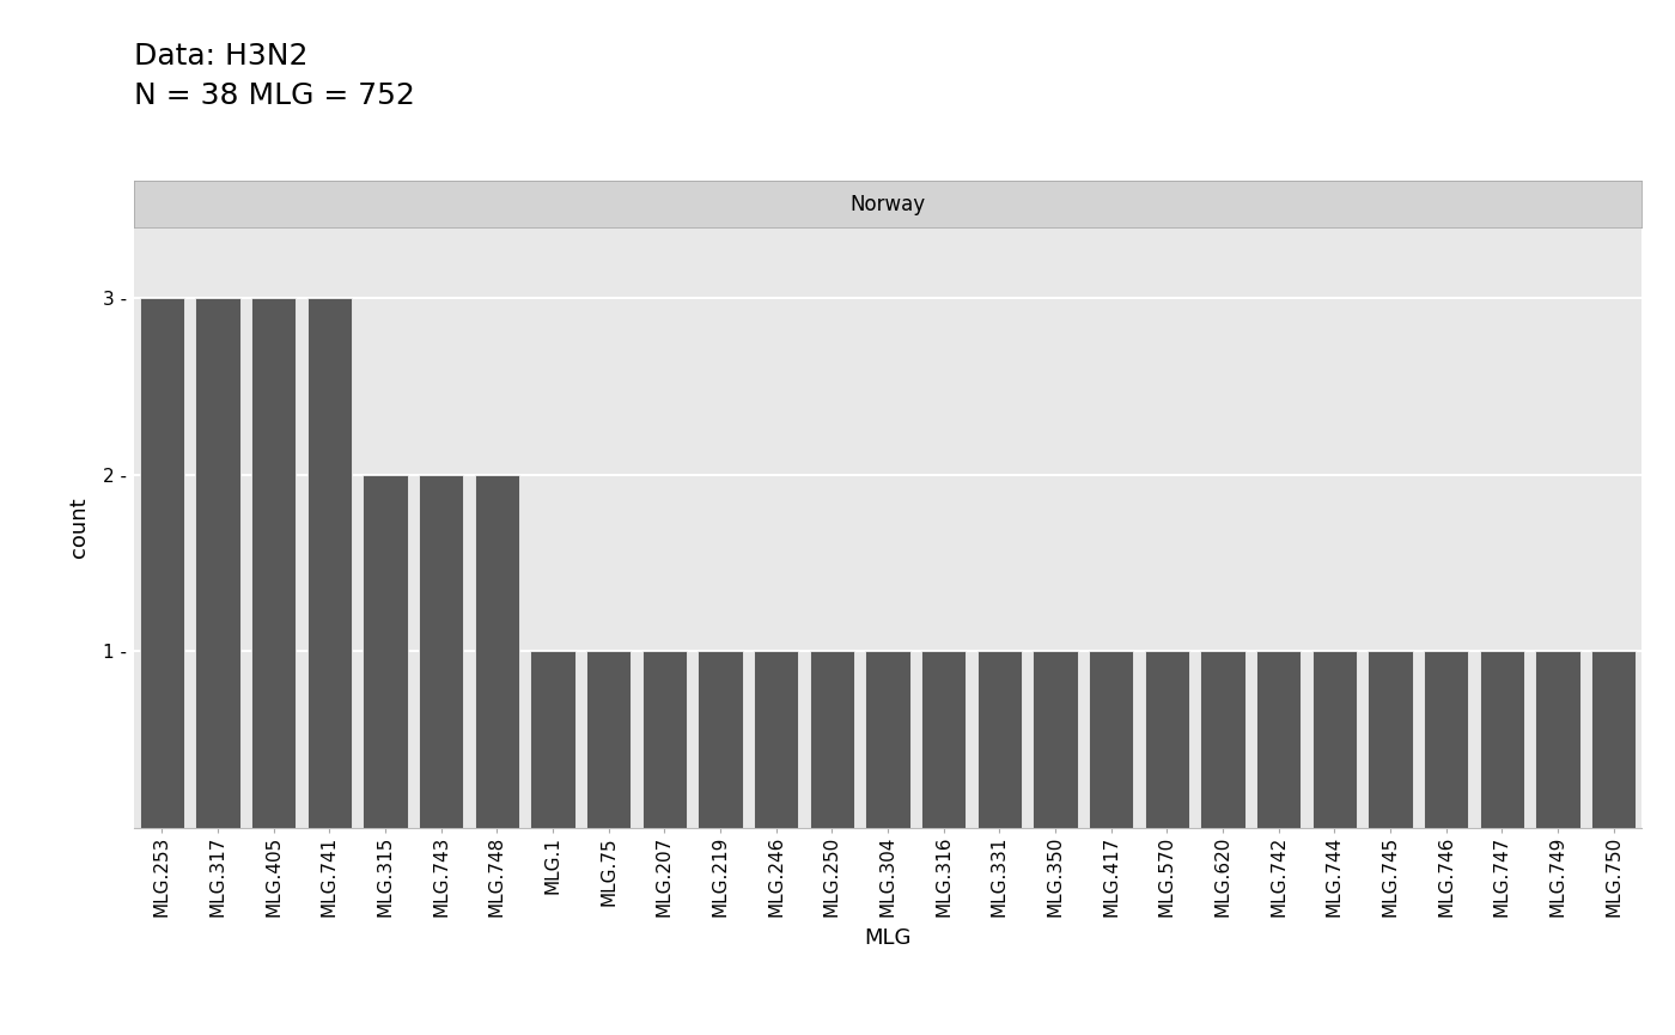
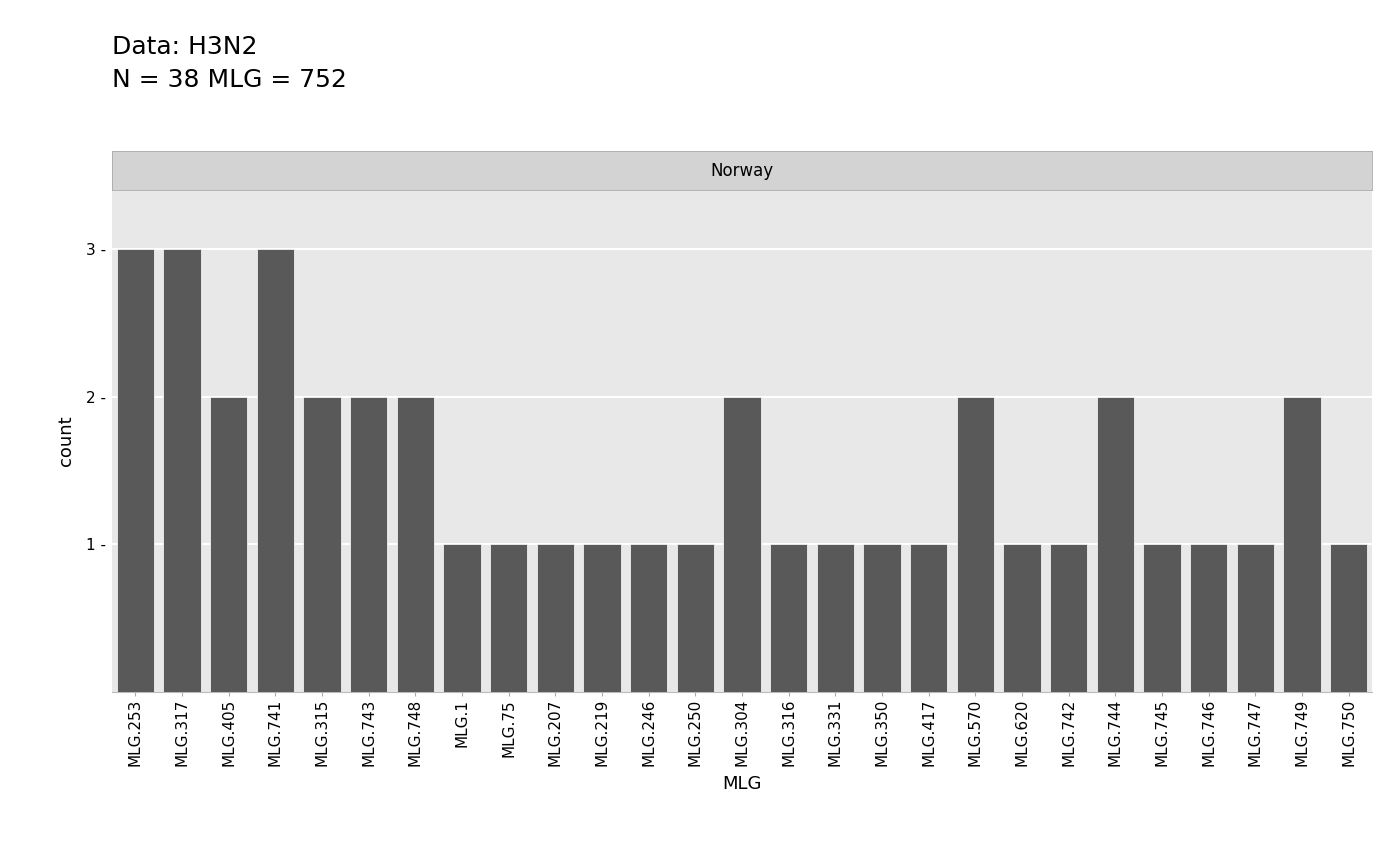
MLG.405: 3 - -> 2 -
MLG.304: 1 - -> 2 -
MLG.570: 1 - -> 2 -
MLG.744: 1 - -> 2 -
MLG.749: 1 - -> 2 -
